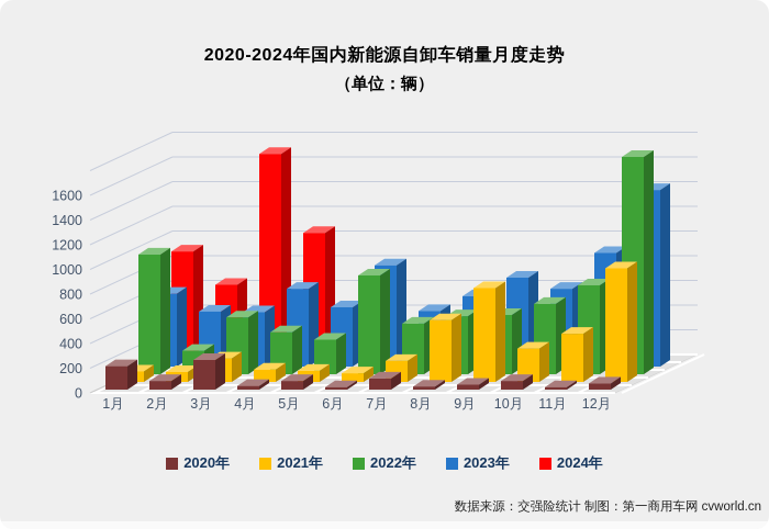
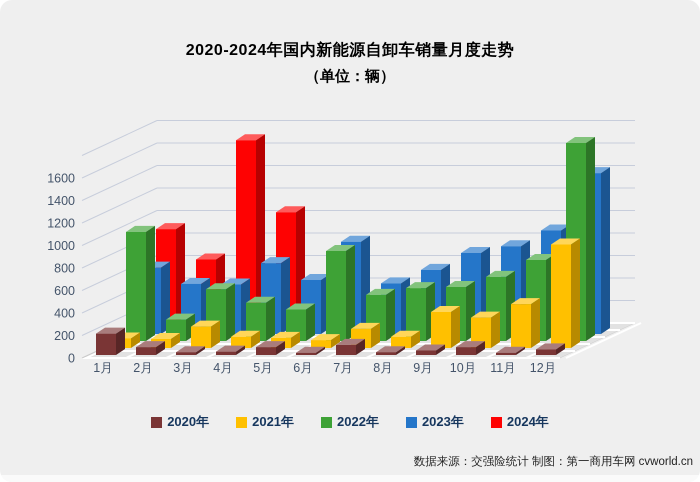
2020年/3月: 240 -> 20
2021年/8月: 500 -> 100
2021年/9月: 760 -> 320
2023年/10月: 630 -> 780
